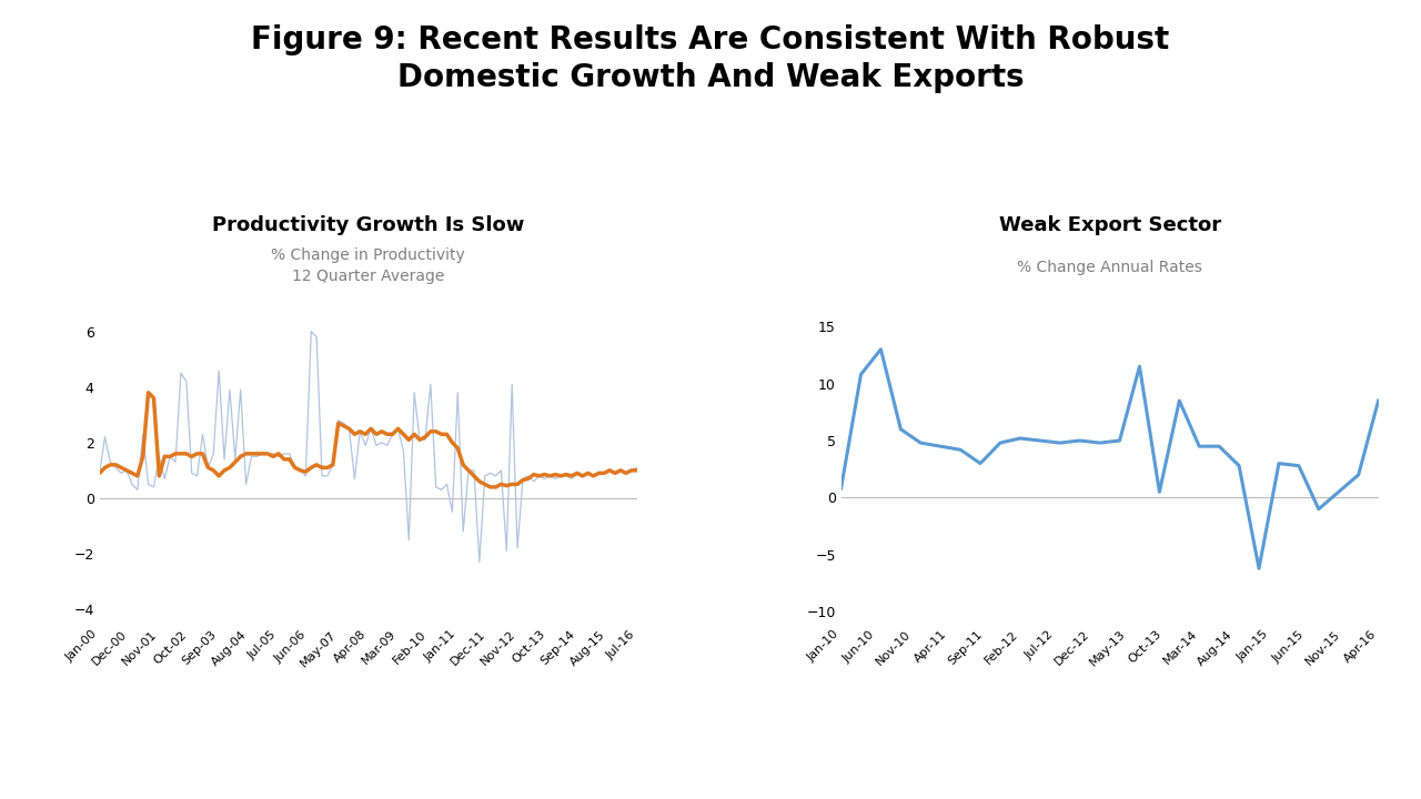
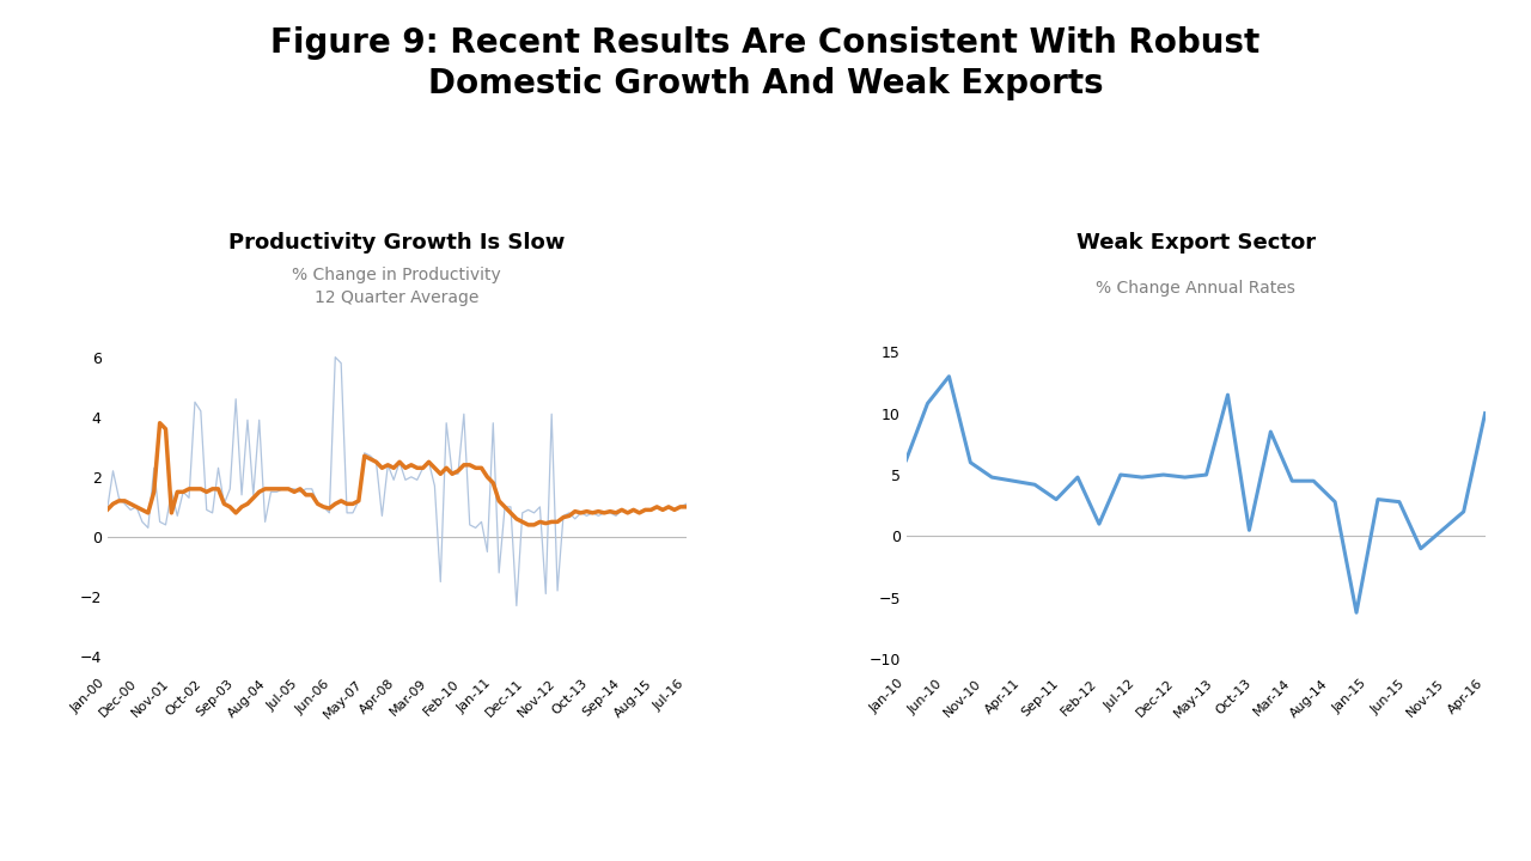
Jan-10: 0.8 -> 6.2
Feb-12: 5.2 -> 1.0
Apr-16: 8.5 -> 10.0
